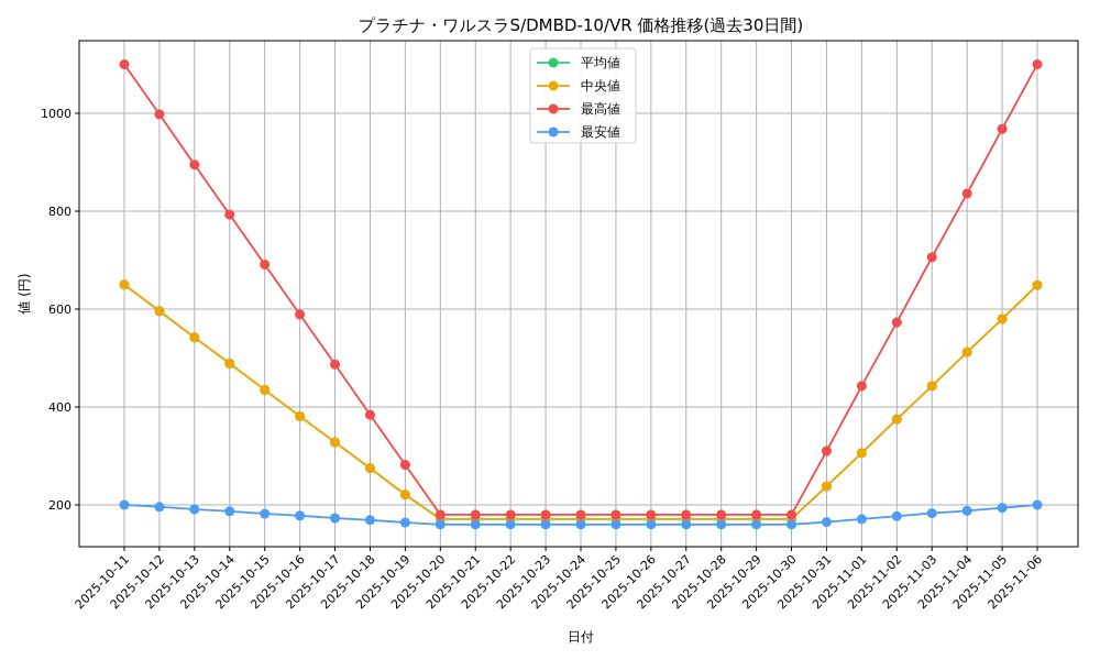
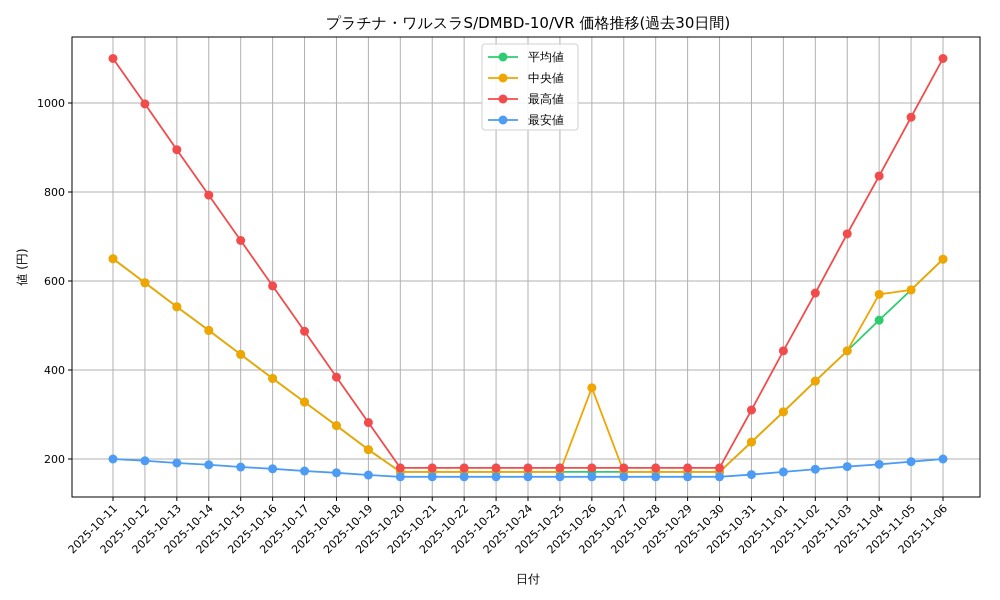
中央値/2025-10-26: 170 -> 360
中央値/2025-11-04: 510 -> 570
